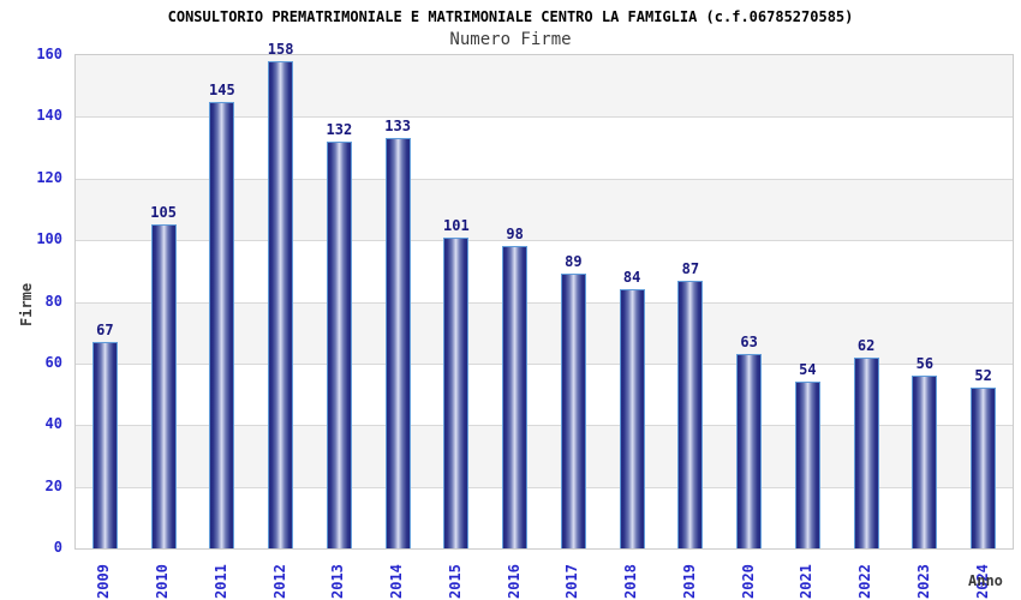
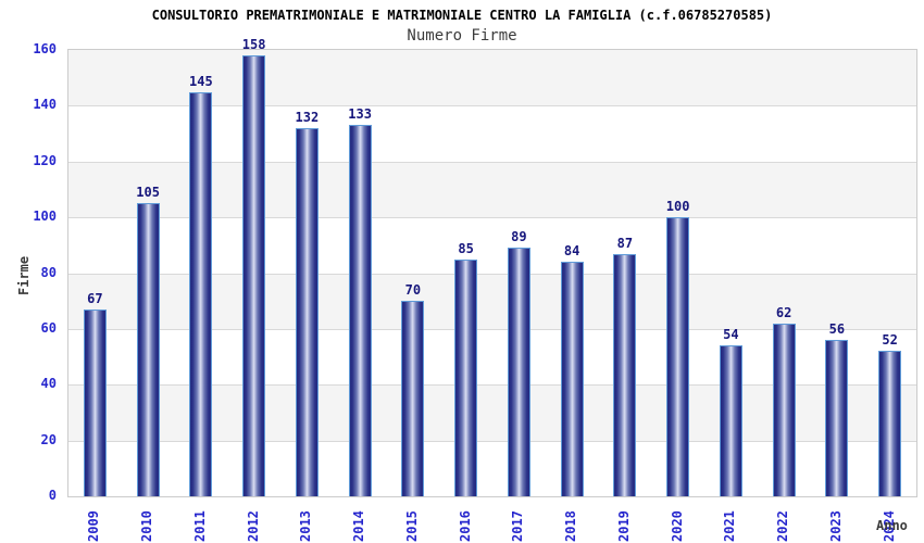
2015: 101 -> 70
2016: 98 -> 85
2020: 63 -> 100
